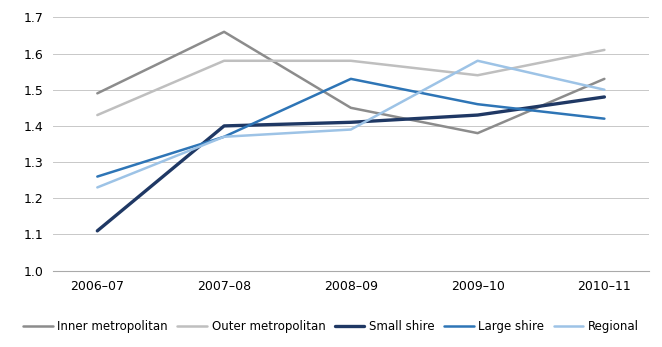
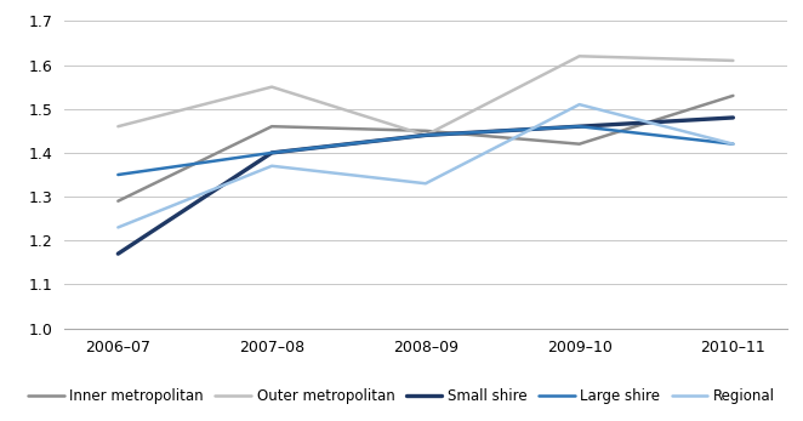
Inner metropolitan/2006–07: 1.49 -> 1.29
Outer metropolitan/2006–07: 1.43 -> 1.46
Small shire/2006–07: 1.11 -> 1.17
Large shire/2006–07: 1.26 -> 1.35
Inner metropolitan/2007–08: 1.66 -> 1.46
Outer metropolitan/2007–08: 1.58 -> 1.55
Large shire/2007–08: 1.37 -> 1.40
Outer metropolitan/2008–09: 1.58 -> 1.44
Small shire/2008–09: 1.41 -> 1.44
Large shire/2008–09: 1.53 -> 1.44
Regional/2008–09: 1.39 -> 1.33
Inner metropolitan/2009–10: 1.38 -> 1.42
Outer metropolitan/2009–10: 1.54 -> 1.62
Small shire/2009–10: 1.43 -> 1.46
Regional/2009–10: 1.58 -> 1.51
Regional/2010–11: 1.50 -> 1.42
